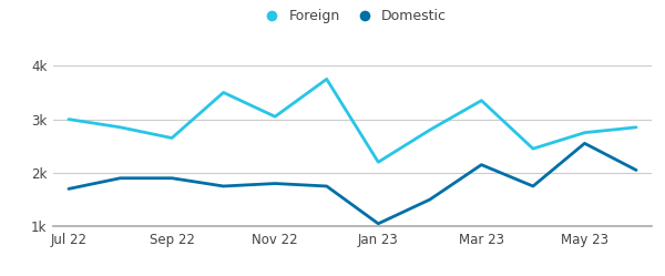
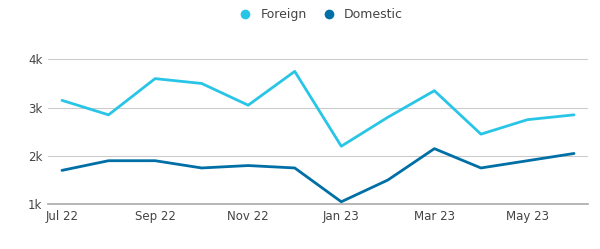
Foreign/Jul 22: 3.00k -> 3.15k
Foreign/Sep 22: 2.65k -> 3.60k
Domestic/May 23: 2.55k -> 1.90k
